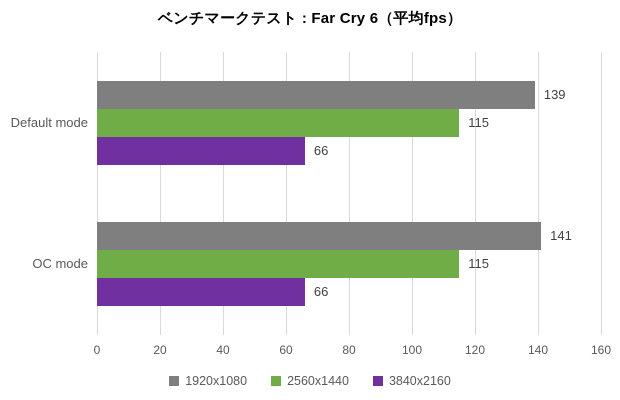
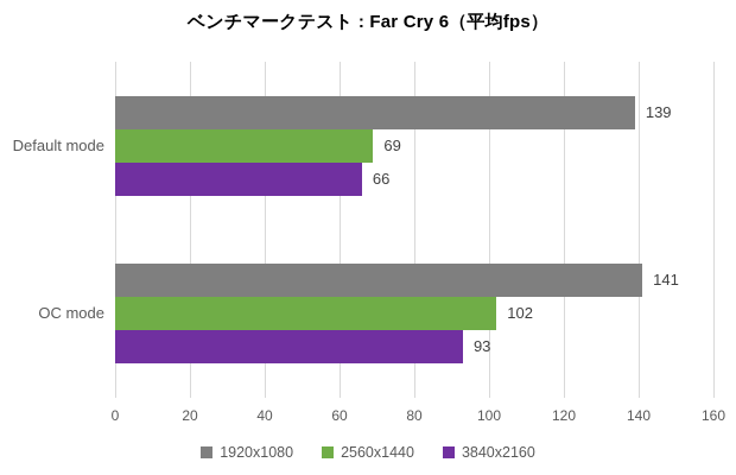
2560x1440/Default mode: 115 -> 69
2560x1440/OC mode: 115 -> 102
3840x2160/OC mode: 66 -> 93
